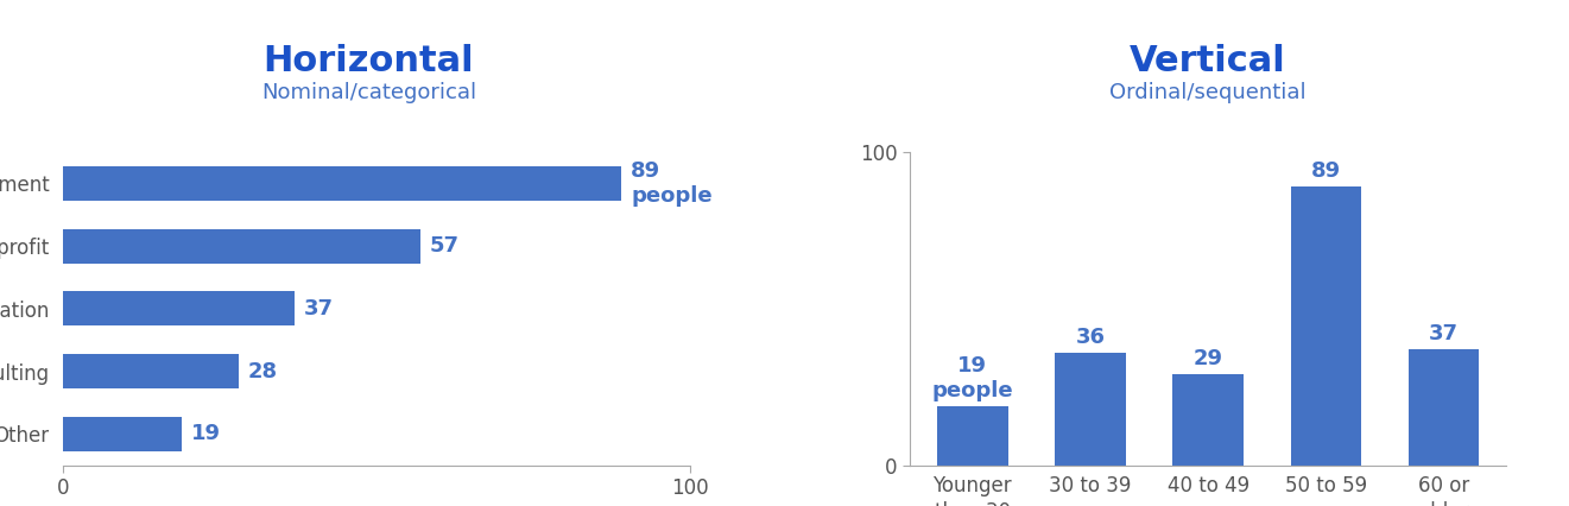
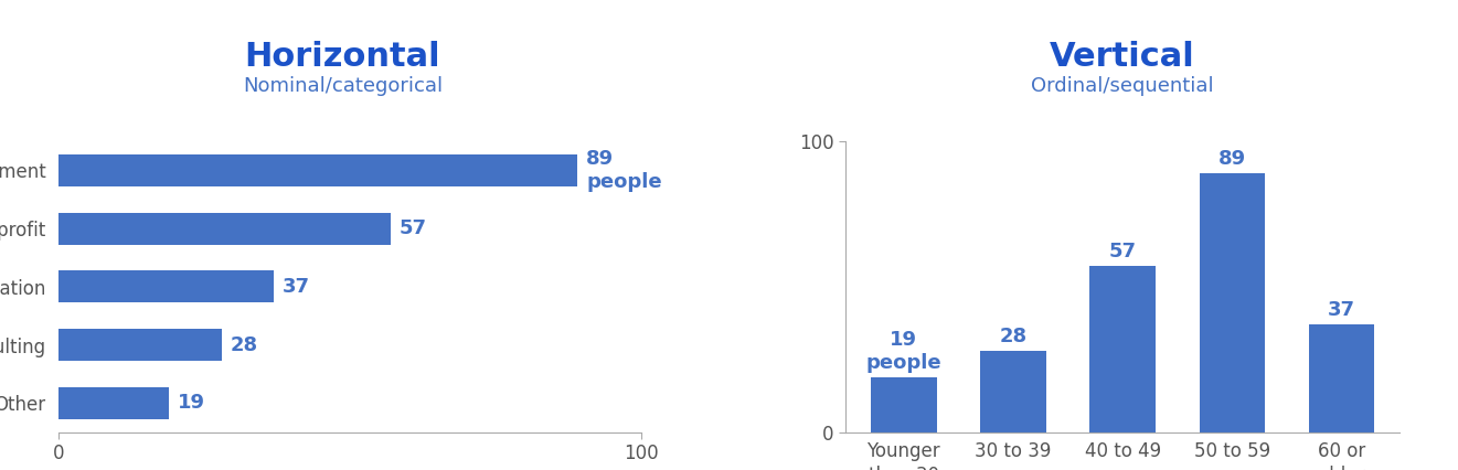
30 to 39: 36 -> 28
40 to 49: 29 -> 57
